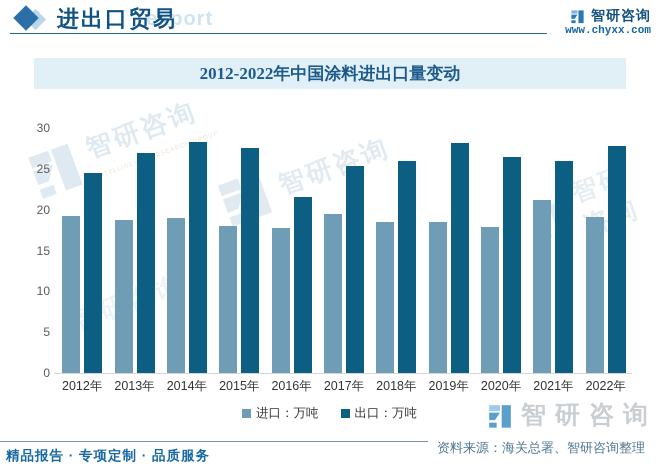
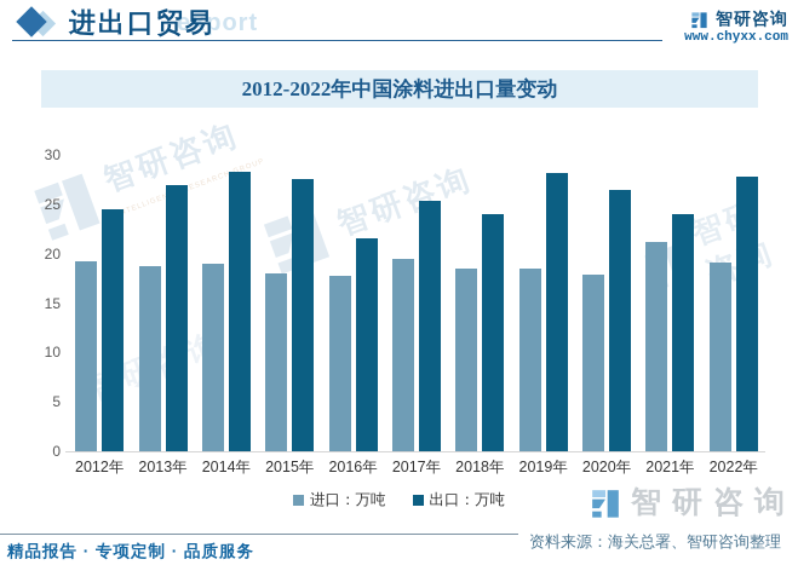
出口：万吨/2018年: 26 -> 24
出口：万吨/2021年: 26 -> 24
